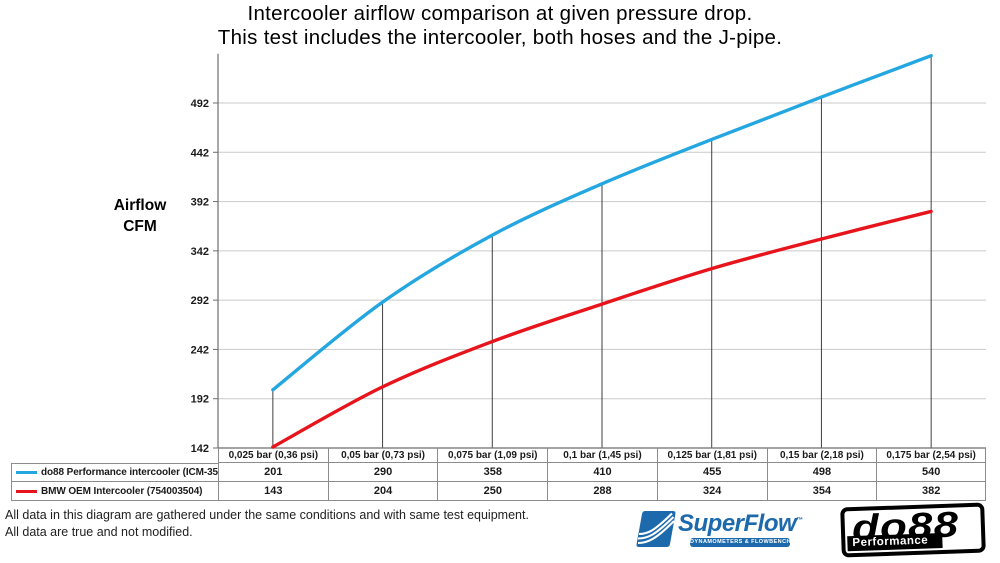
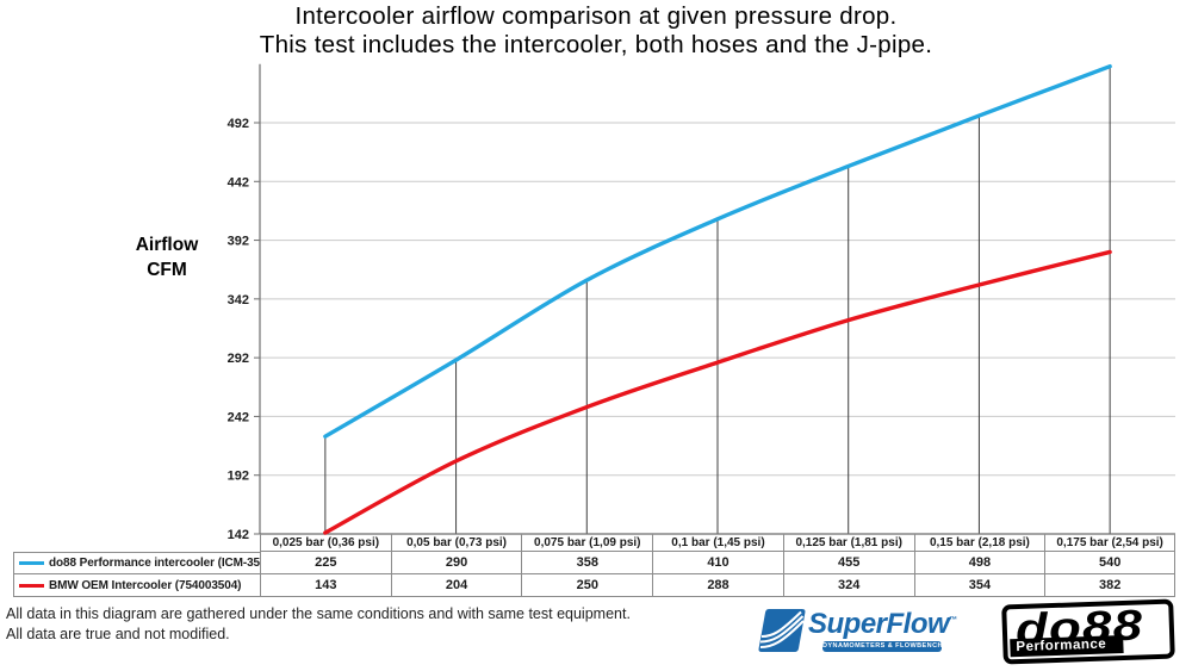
do88 Performance intercooler (ICM-350)/0,025 bar (0,36 psi): 201 -> 225
